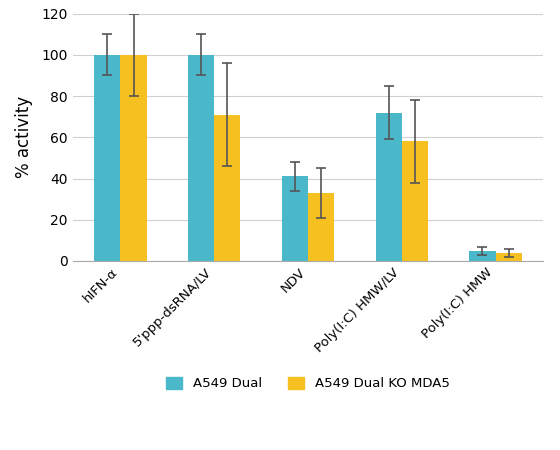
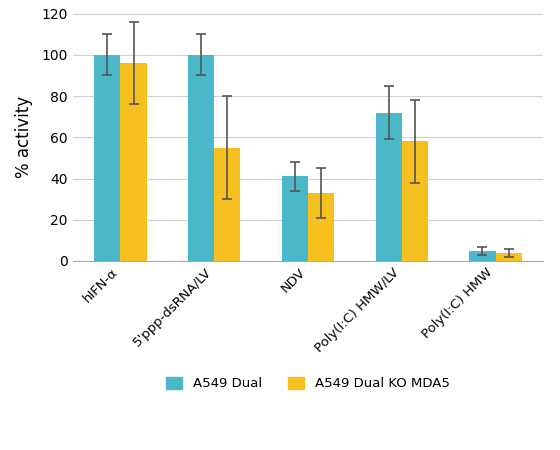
A549 Dual KO MDA5/hIFN-α: 100 -> 96
A549 Dual KO MDA5/5'ppp-dsRNA/LV: 71 -> 55
